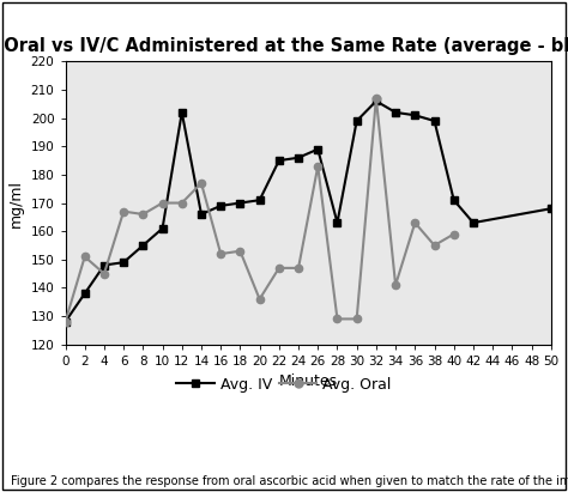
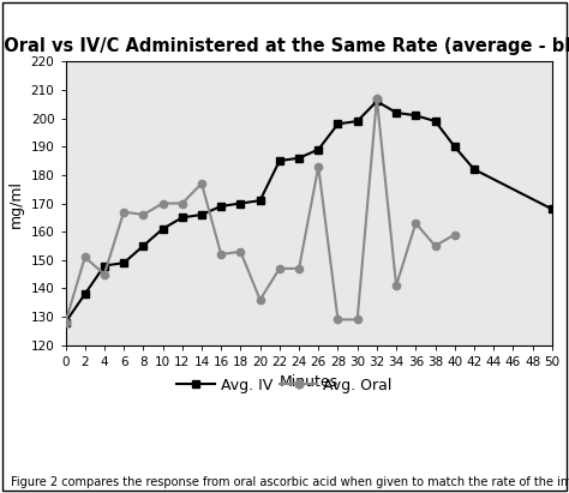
Avg. IV/12: 202 -> 165
Avg. IV/28: 163 -> 198
Avg. IV/40: 171 -> 190
Avg. IV/42: 163 -> 182
